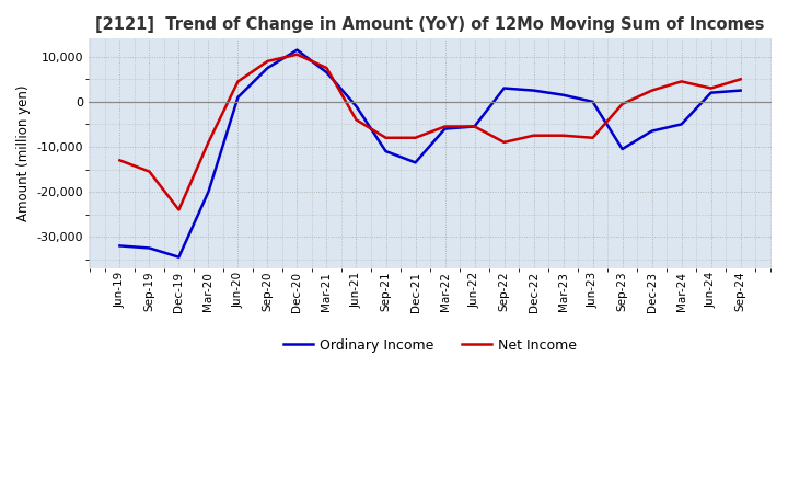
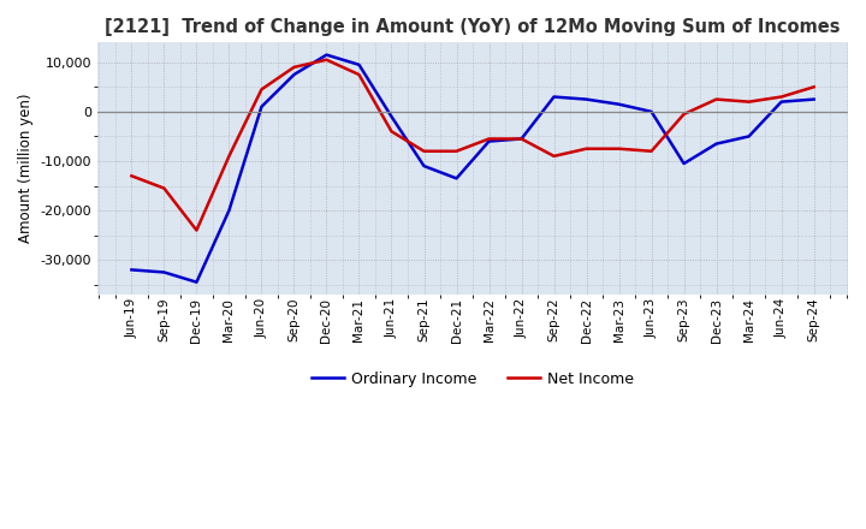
Ordinary Income/Mar-21: 6,500 -> 9,500
Net Income/Mar-24: 4,500 -> 2,000
